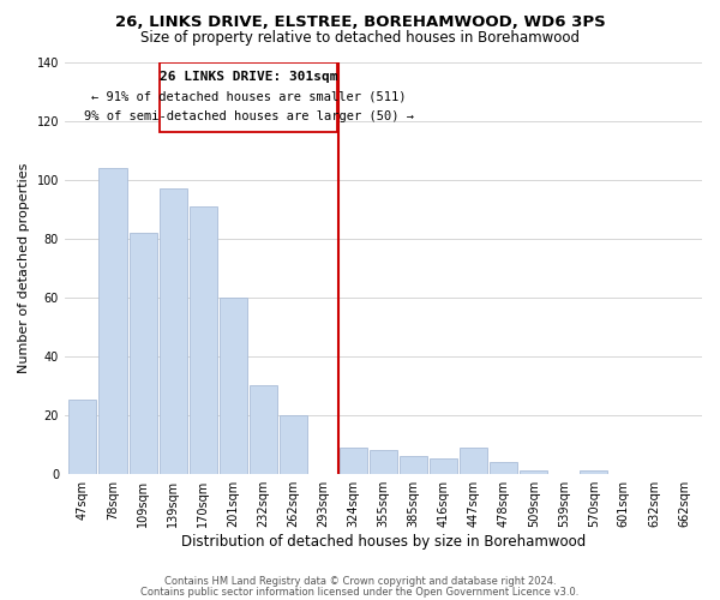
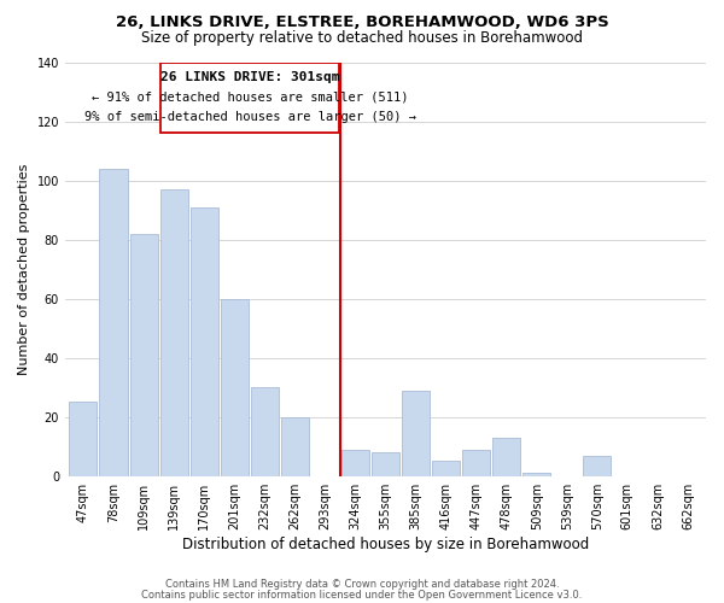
385sqm: 6 -> 29
478sqm: 4 -> 13
570sqm: 1 -> 7
